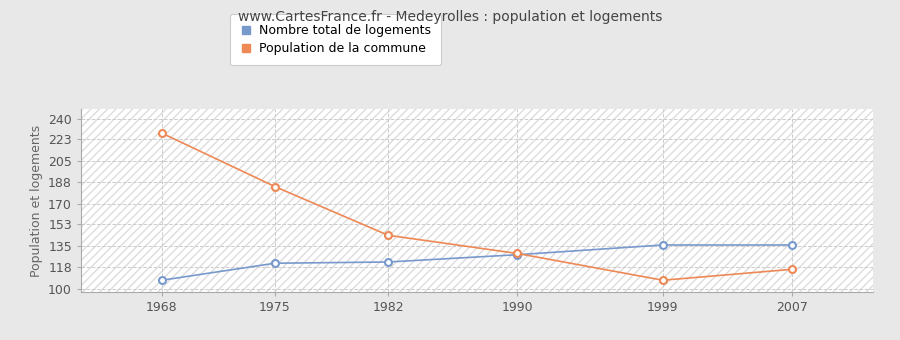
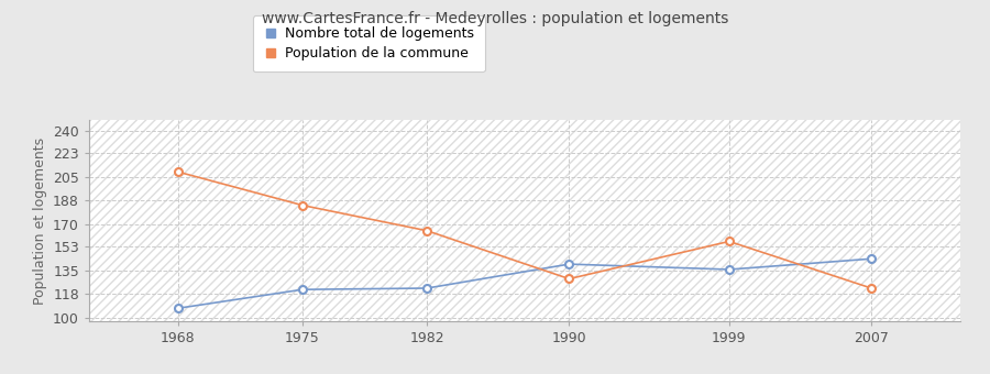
Population de la commune/1968: 228 -> 209
Population de la commune/1982: 144 -> 165
Nombre total de logements/1990: 128 -> 140
Population de la commune/1999: 107 -> 157
Nombre total de logements/2007: 136 -> 144
Population de la commune/2007: 116 -> 122
